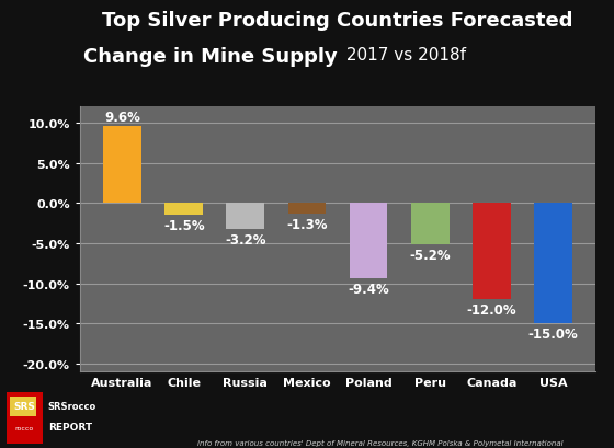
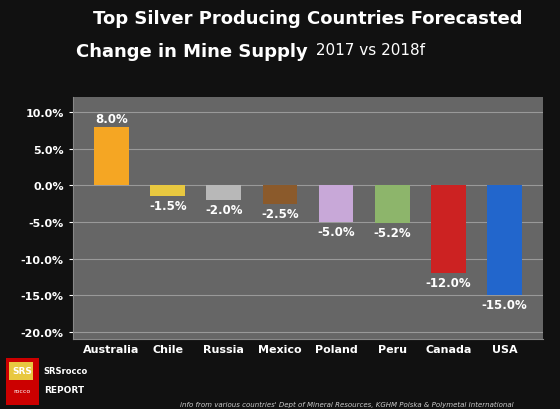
Australia: 9.6% -> 8.0%
Russia: -3.2% -> -2.0%
Mexico: -1.3% -> -2.5%
Poland: -9.4% -> -5.0%
